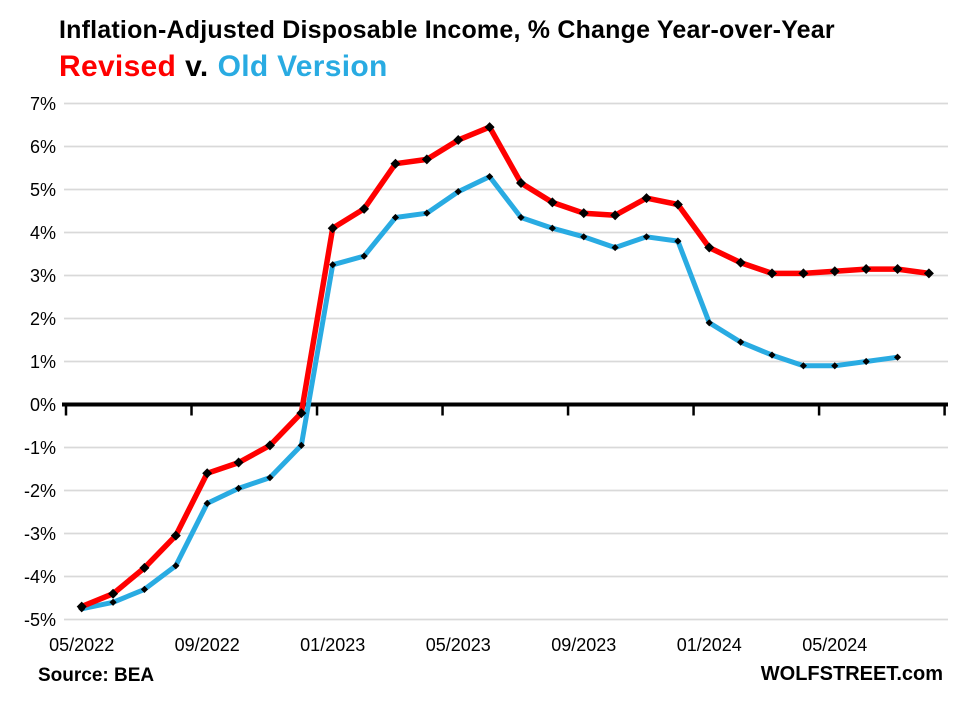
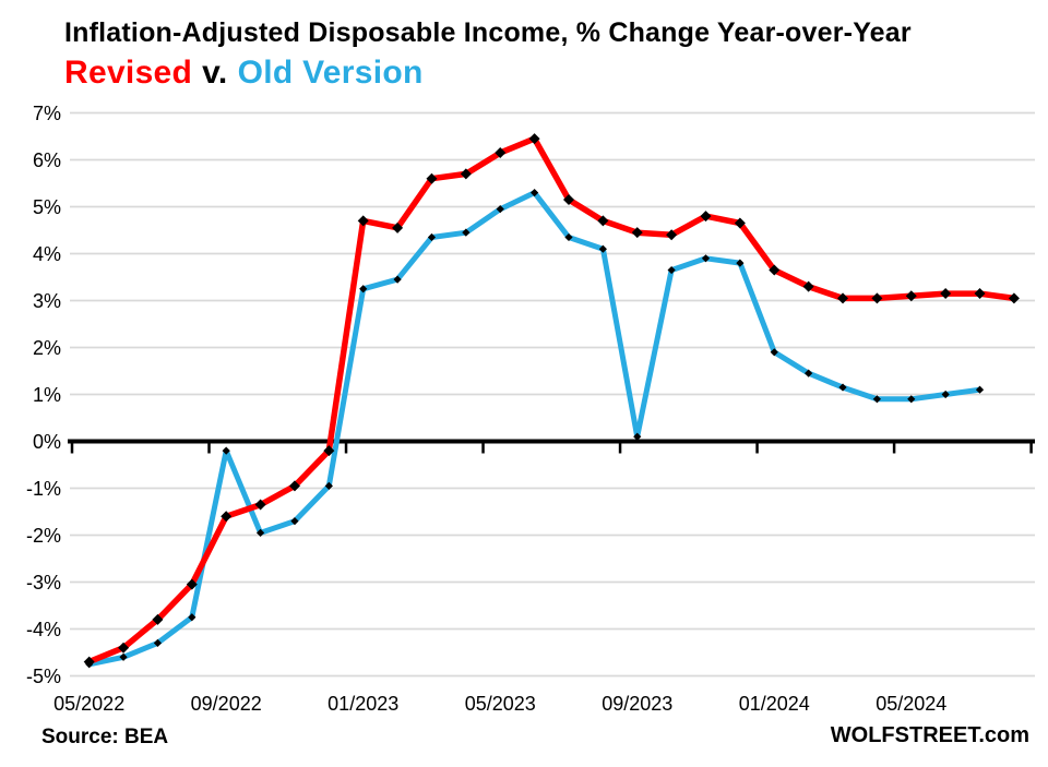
Old Version/09/2022: -2.3% -> -0.2%
Revised/01/2023: 4.1% -> 4.7%
Old Version/09/2023: 3.9% -> 0.1%
